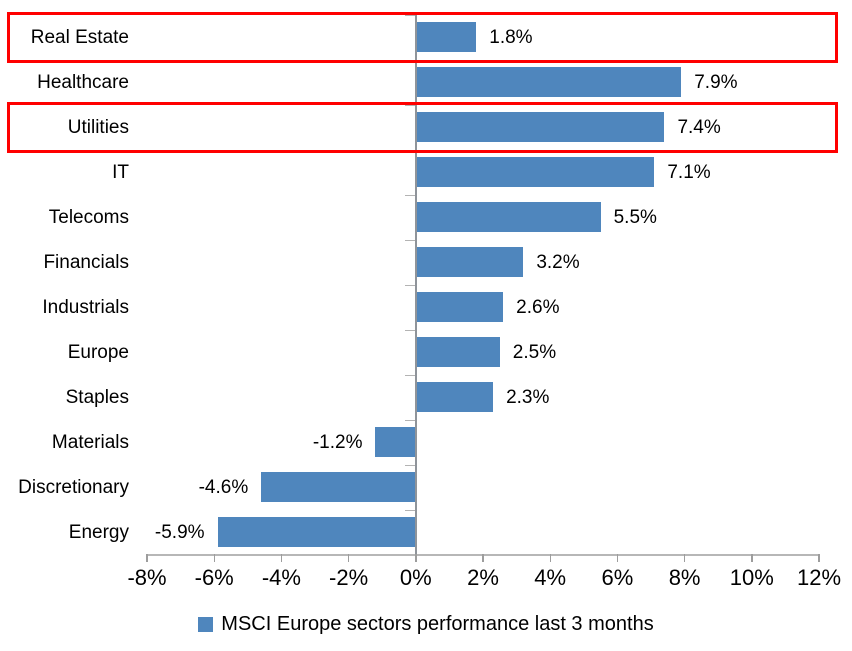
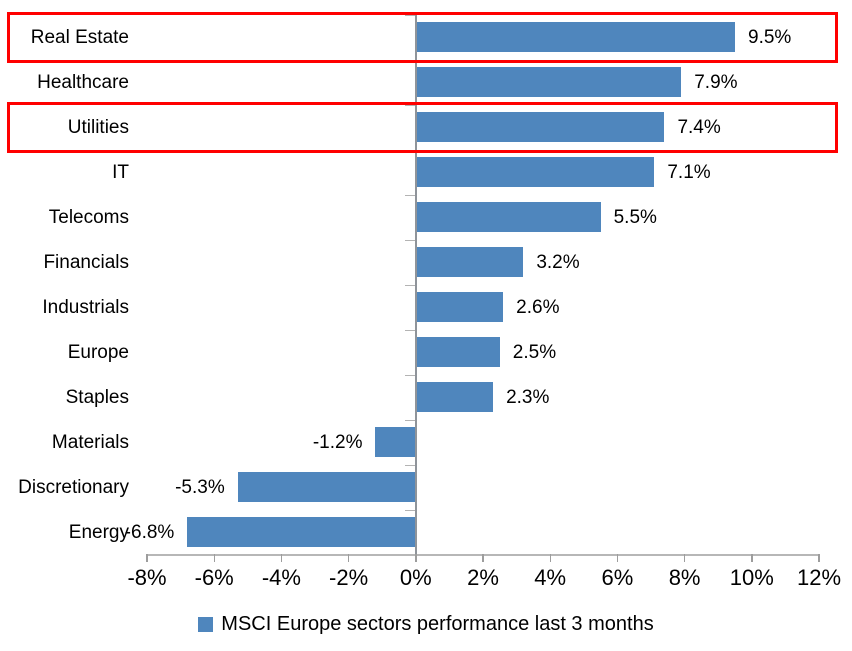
Real Estate: 1.8% -> 9.5%
Discretionary: -4.6% -> -5.3%
Energy: -5.9% -> -6.8%
